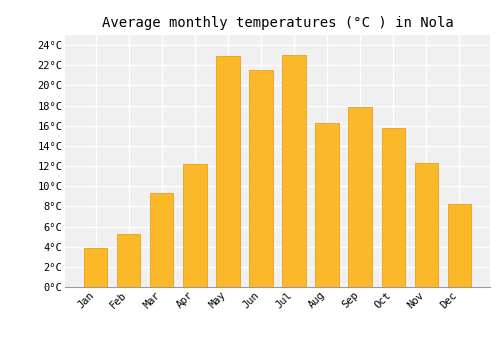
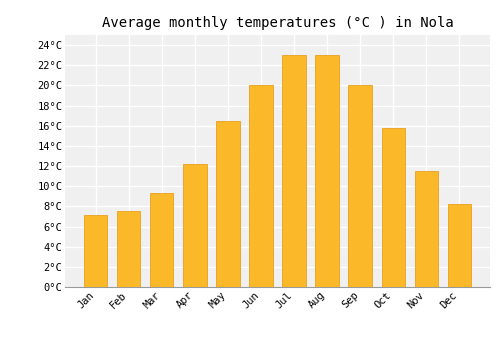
Jan: 3.9°C -> 7.1°C
Feb: 5.3°C -> 7.5°C
May: 22.9°C -> 16.5°C
Jun: 21.5°C -> 20.0°C
Aug: 16.3°C -> 23.0°C
Sep: 17.9°C -> 20.0°C
Nov: 12.3°C -> 11.5°C
